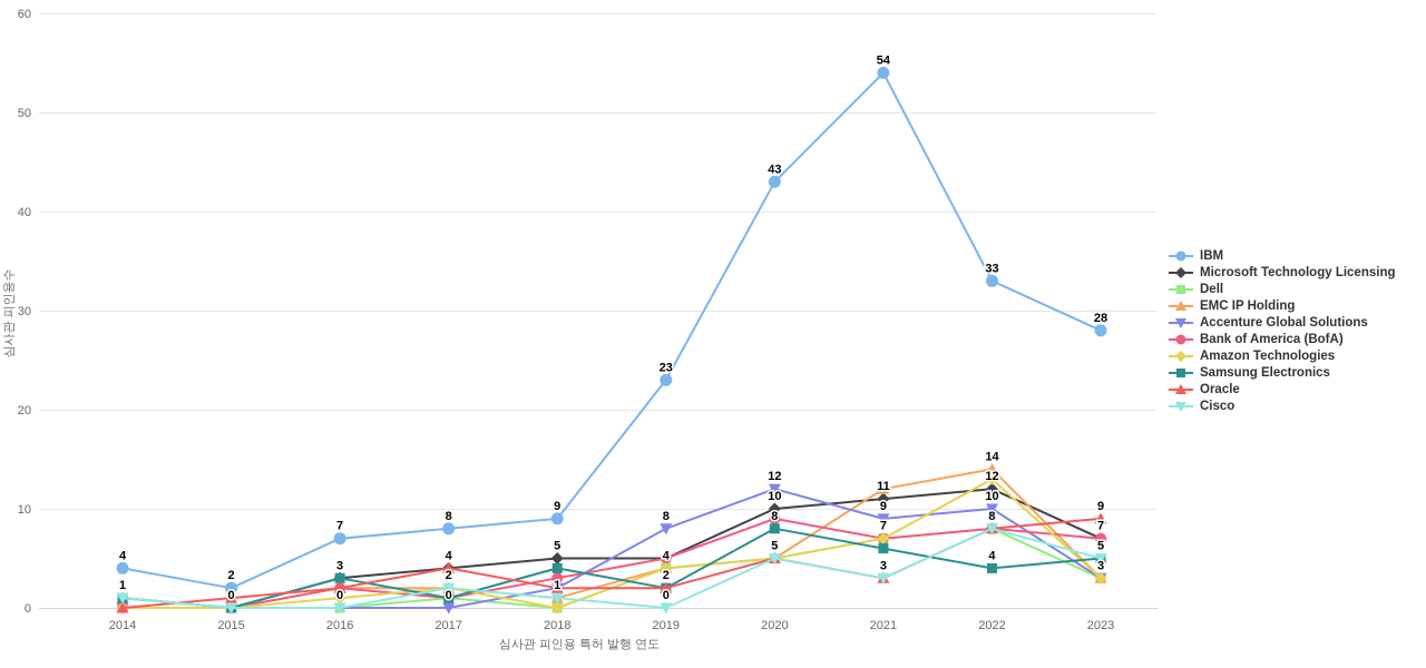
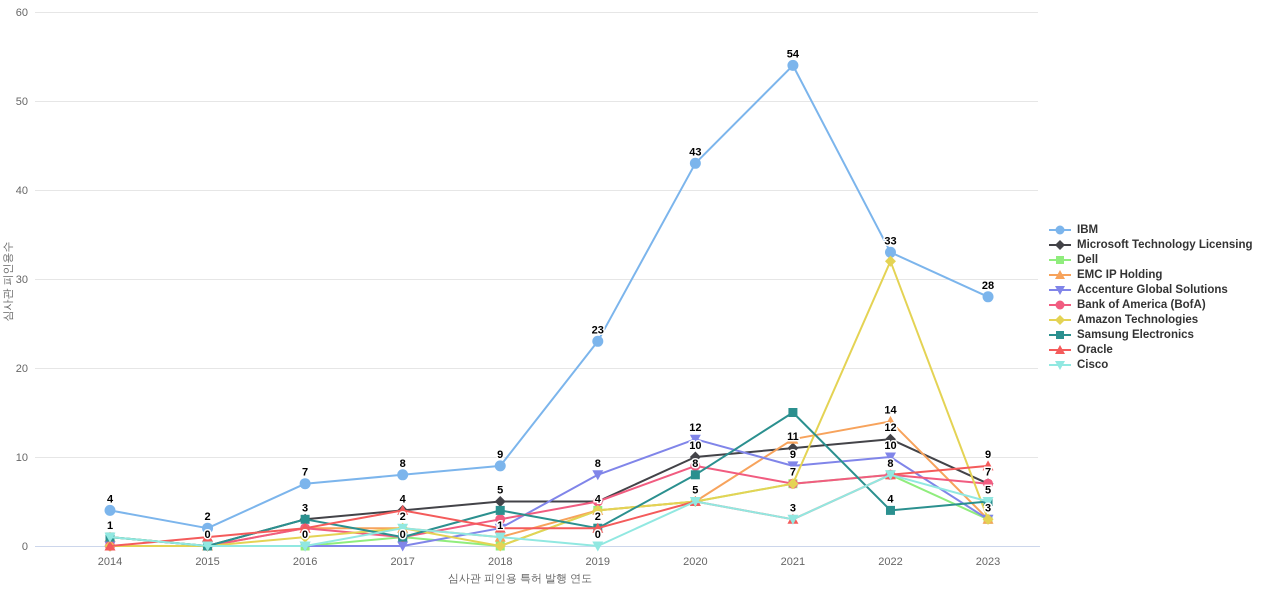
Samsung Electronics/2021: 6 -> 15
Amazon Technologies/2022: 13 -> 32
